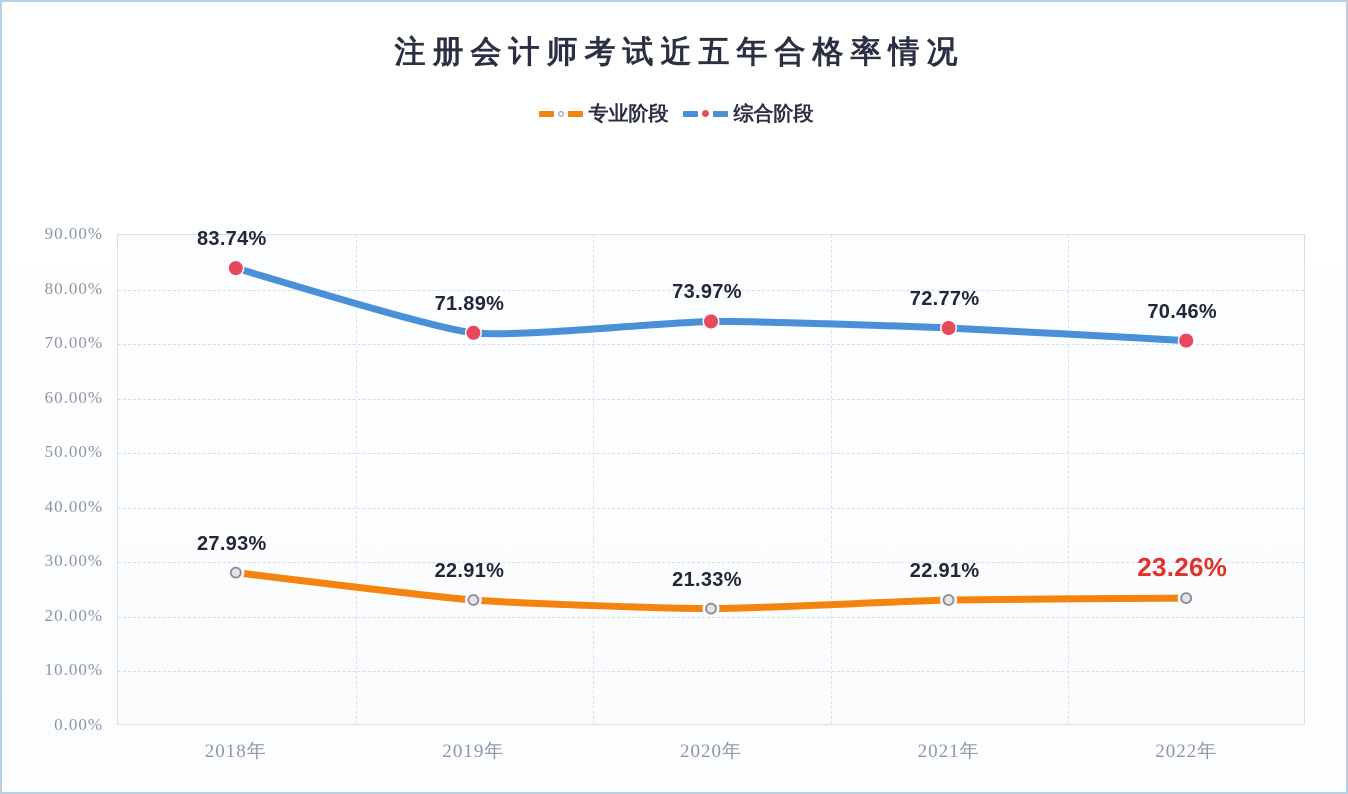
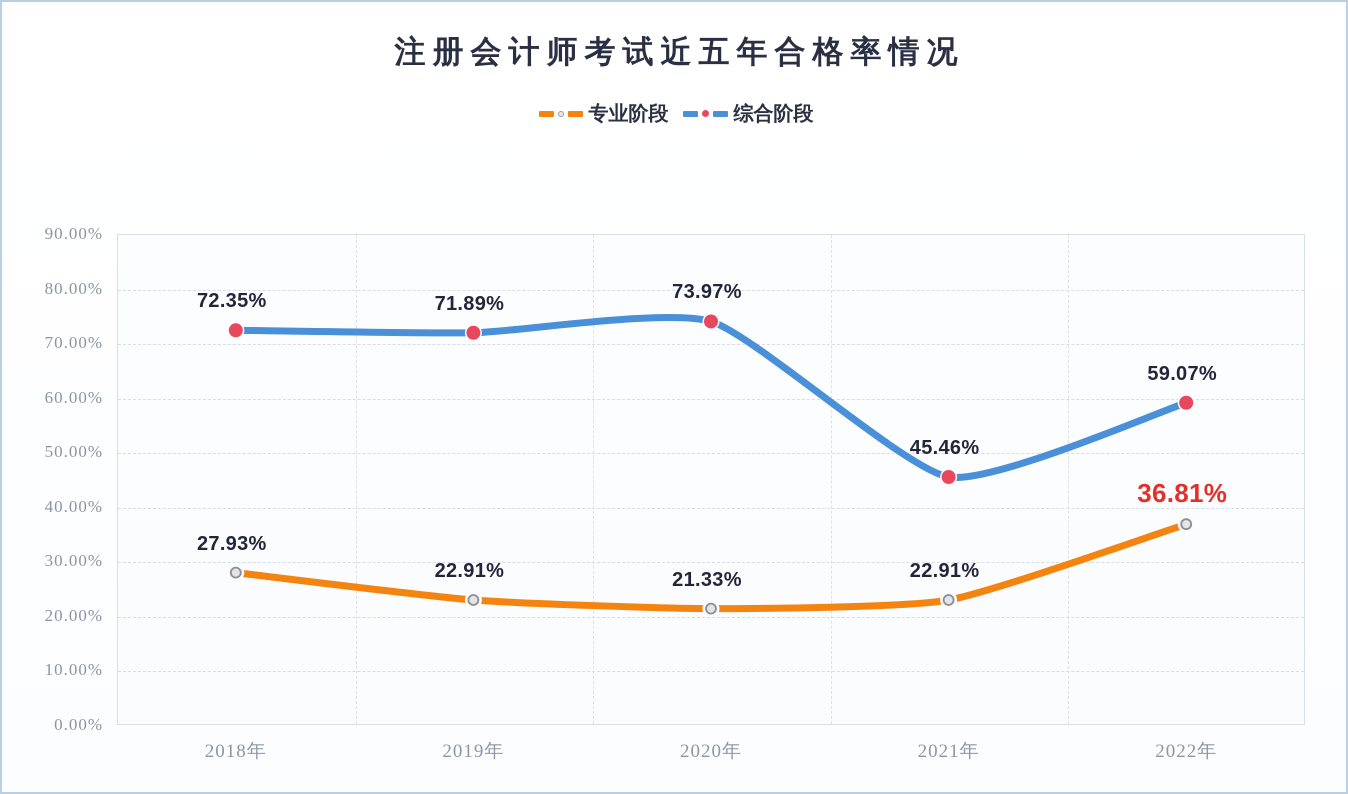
综合阶段/2018年: 83.74% -> 72.35%
综合阶段/2021年: 72.77% -> 45.46%
专业阶段/2022年: 23.26% -> 36.81%
综合阶段/2022年: 70.46% -> 59.07%
